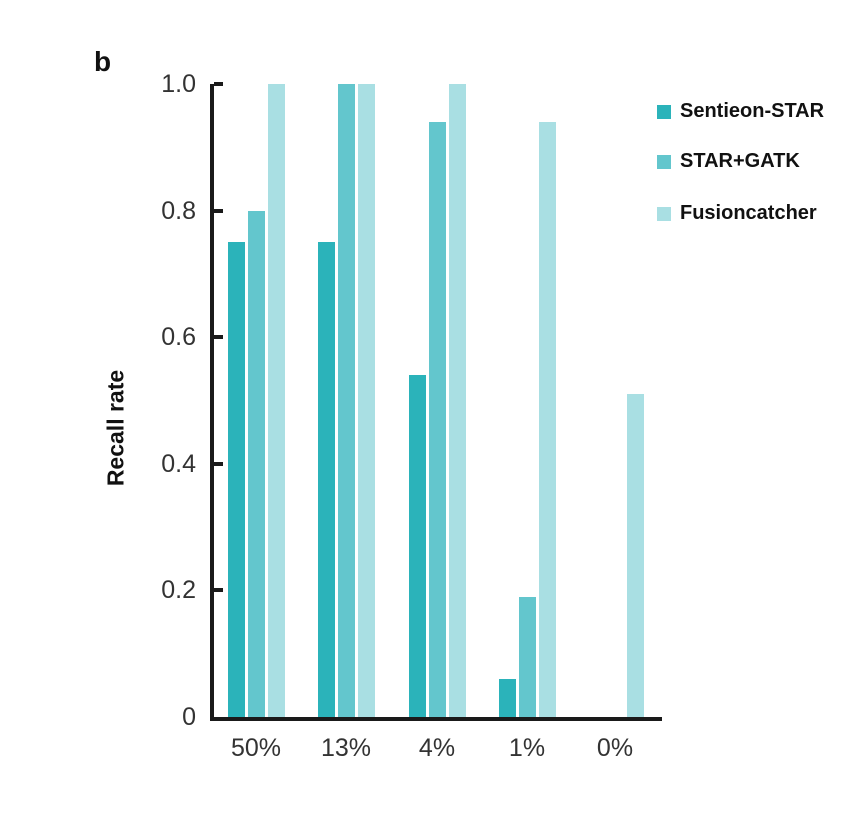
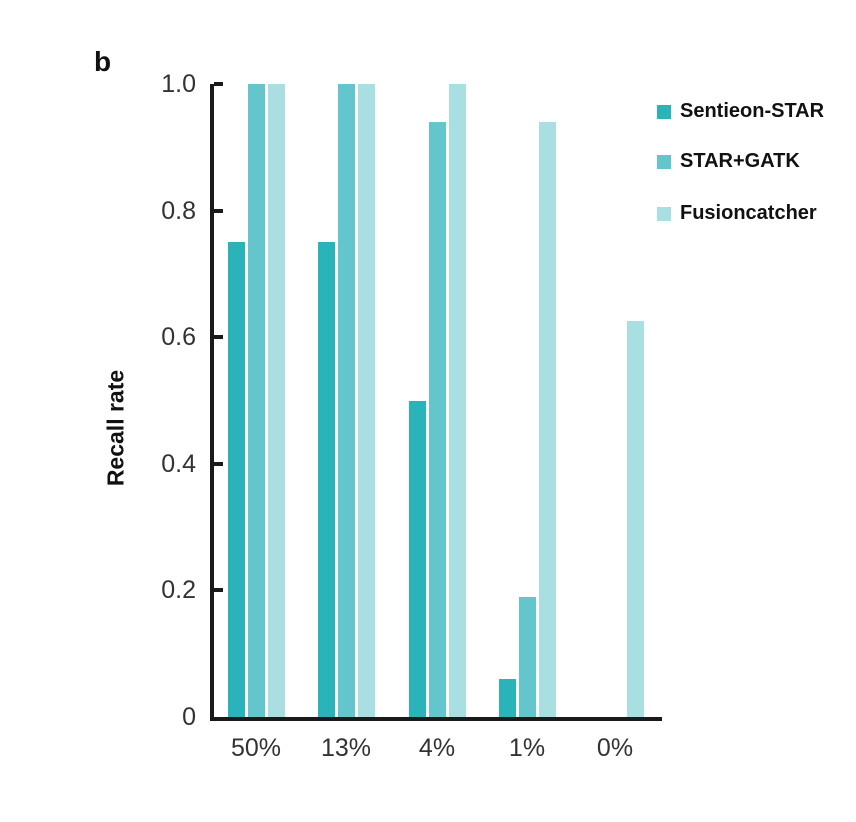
STAR+GATK/50%: 0.80 -> 1.00
Sentieon-STAR/4%: 0.54 -> 0.50
Fusioncatcher/0%: 0.51 -> 0.62
